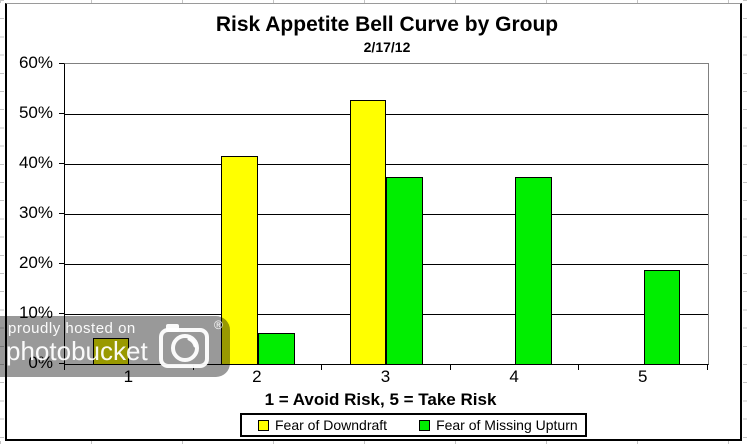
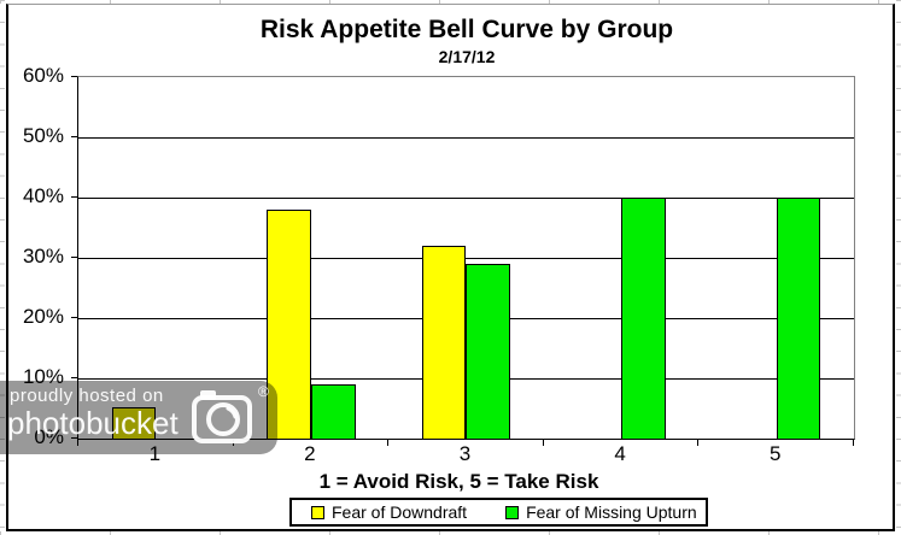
Fear of Downdraft/2: 42% -> 38%
Fear of Missing Upturn/2: 6% -> 9%
Fear of Downdraft/3: 53% -> 32%
Fear of Missing Upturn/3: 38% -> 29%
Fear of Missing Upturn/4: 38% -> 40%
Fear of Missing Upturn/5: 19% -> 40%
